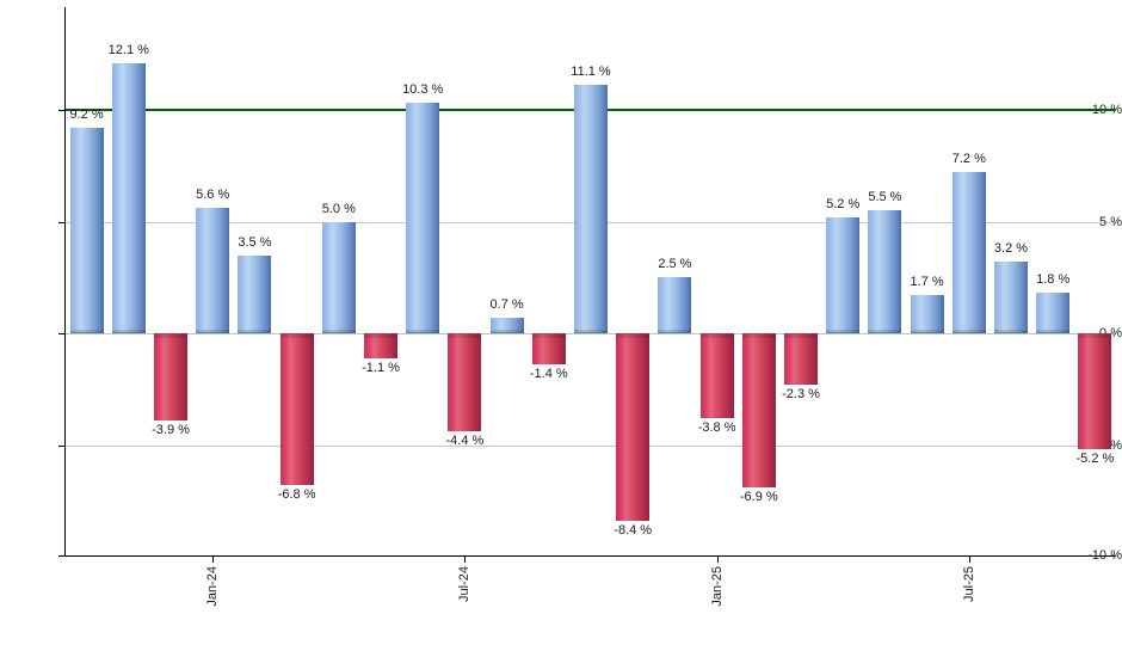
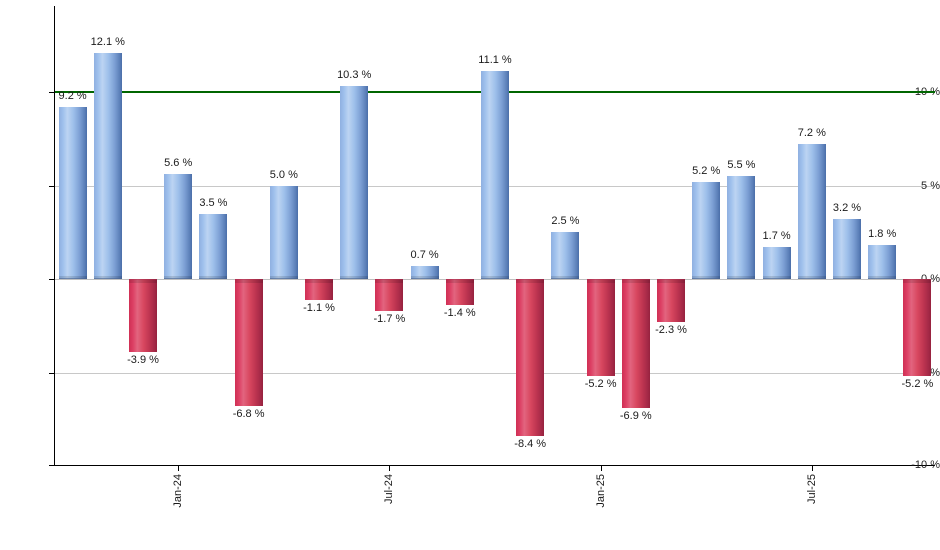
Jul-24: -4.4 -> -1.7
Jan-25: -3.8 -> -5.2
